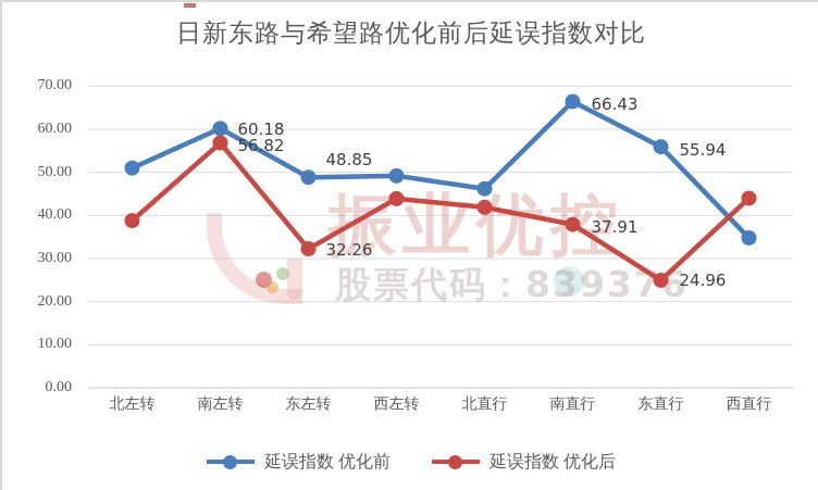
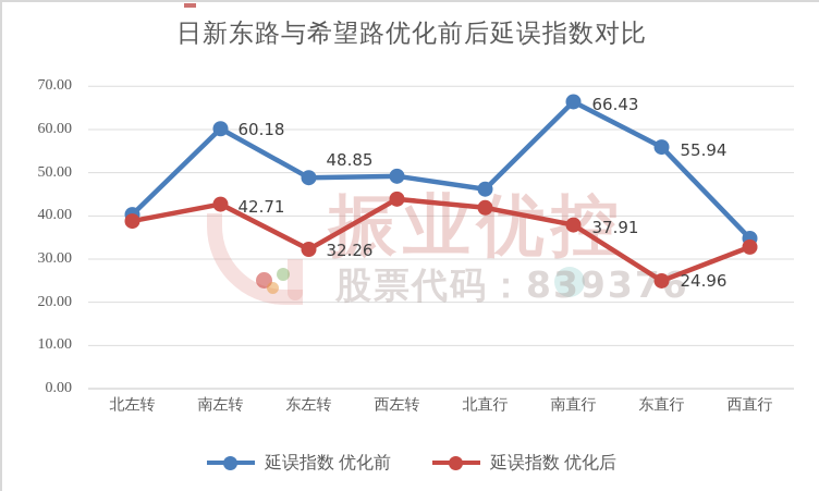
延误指数 优化前/北左转: 51 -> 40
延误指数 优化后/南左转: 56.82 -> 42.71
延误指数 优化后/西直行: 44 -> 33
